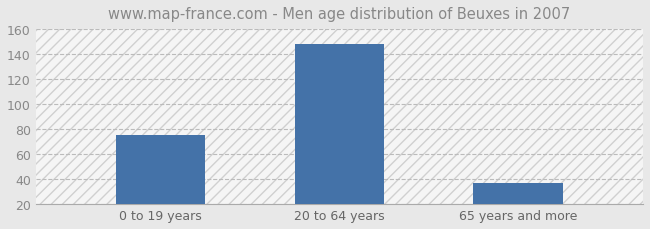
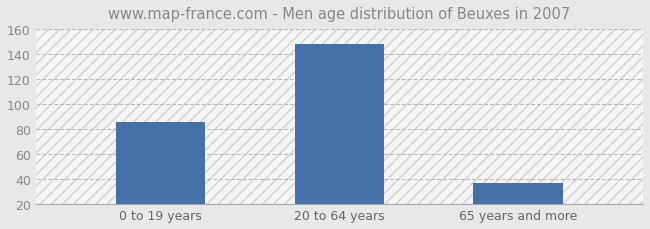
0 to 19 years: 75 -> 86
